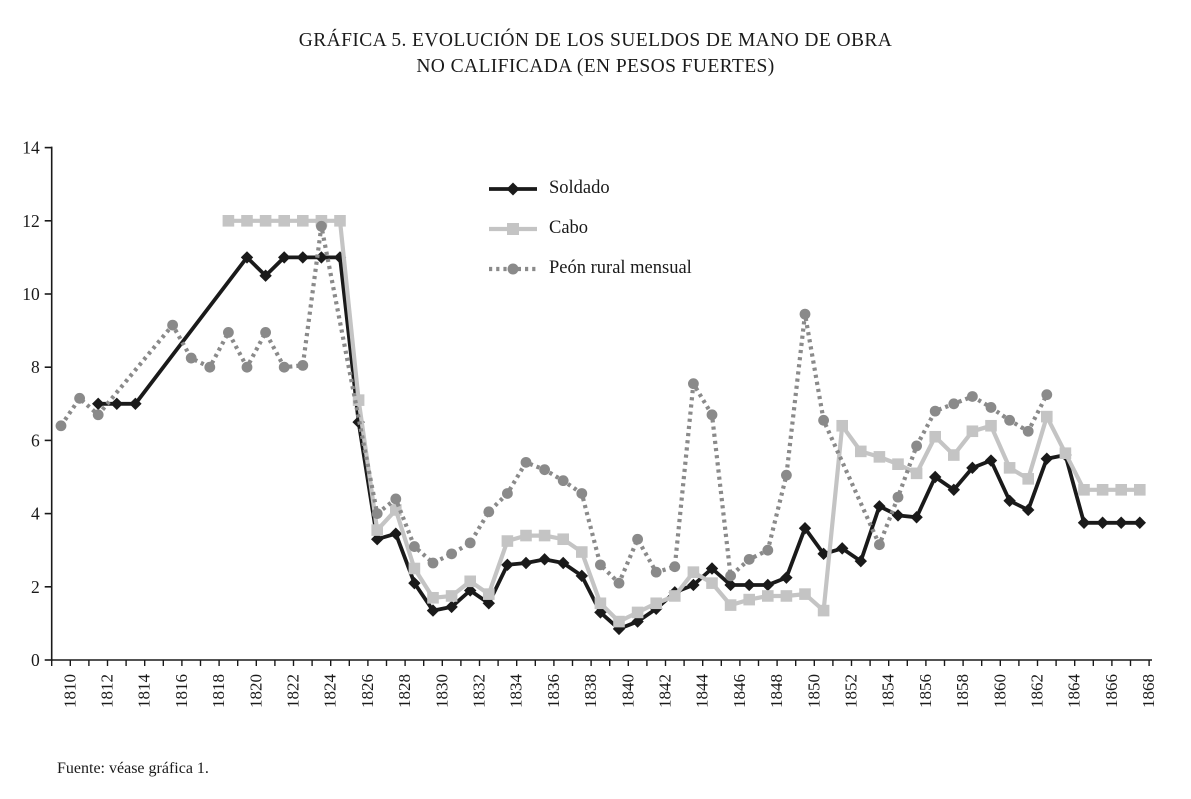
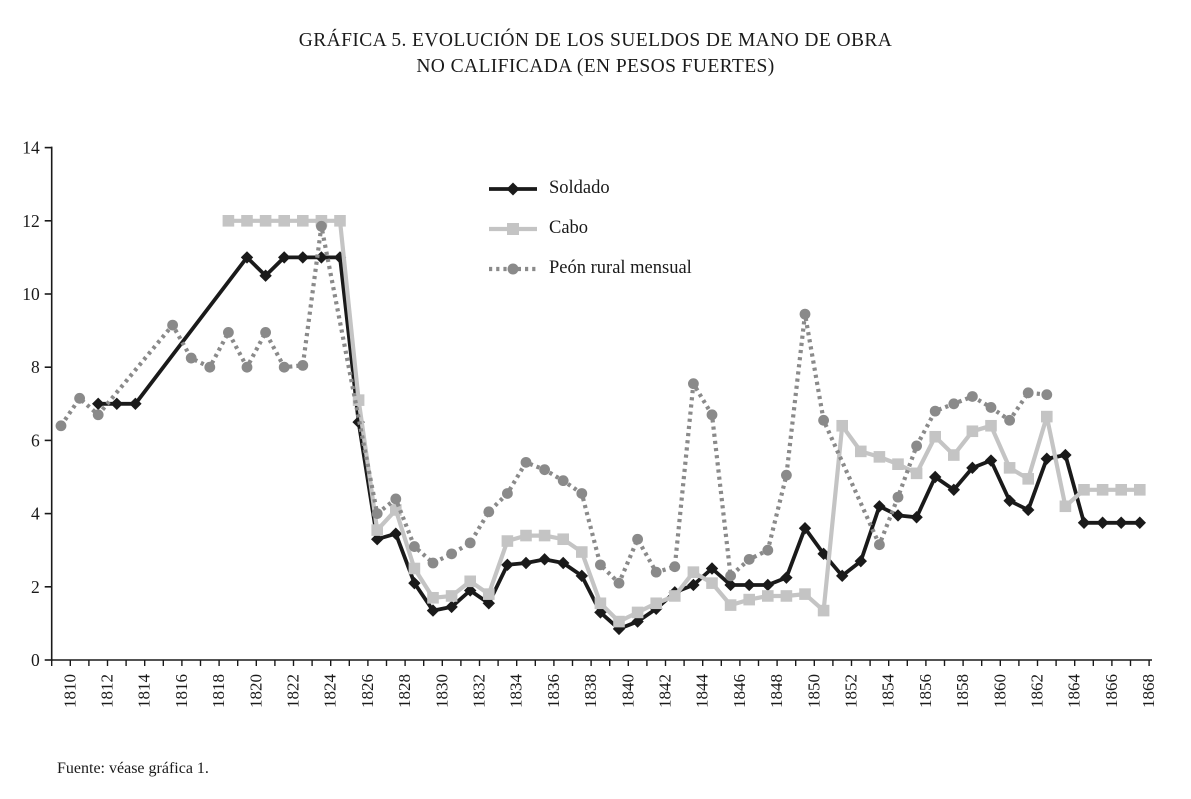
Soldado/1852: 3.0 -> 2.3
Peón rural mensual/1862: 6.2 -> 7.3
Cabo/1864: 5.7 -> 4.2
